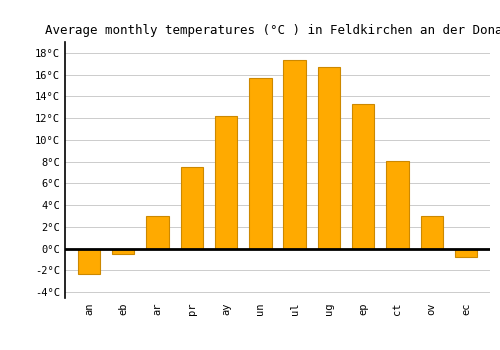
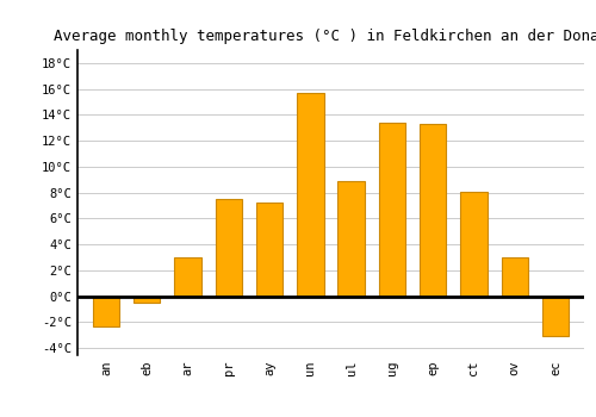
ay: 12.2°C -> 7.2°C
ul: 17.3°C -> 8.9°C
ug: 16.7°C -> 13.4°C
ec: -0.8°C -> -3.1°C
